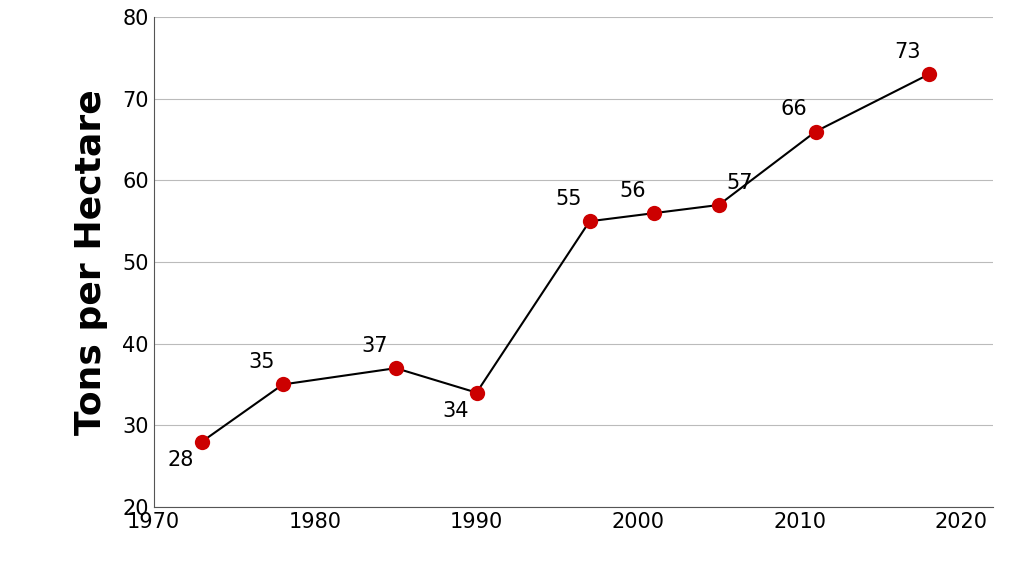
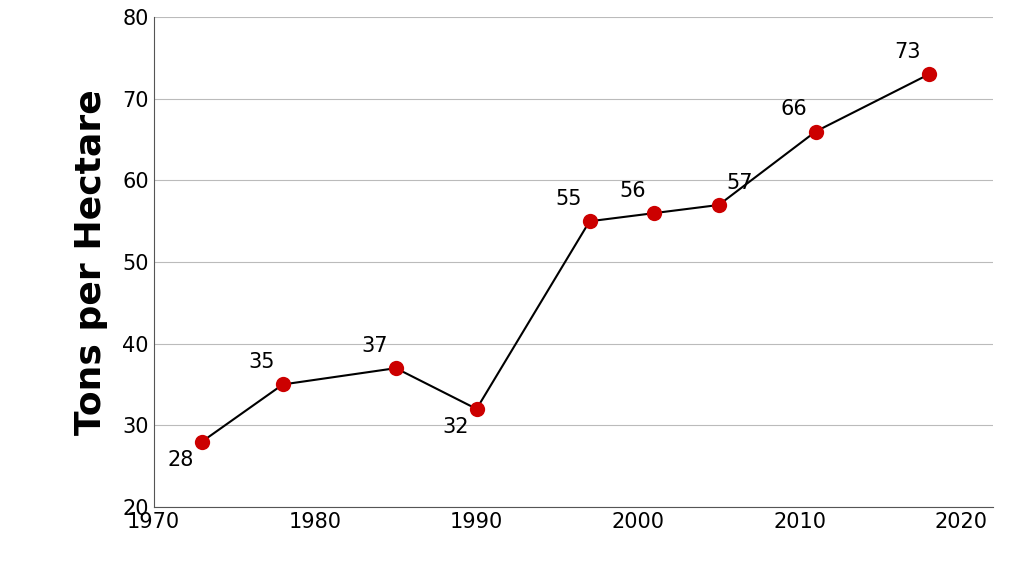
1990: 34 -> 32
